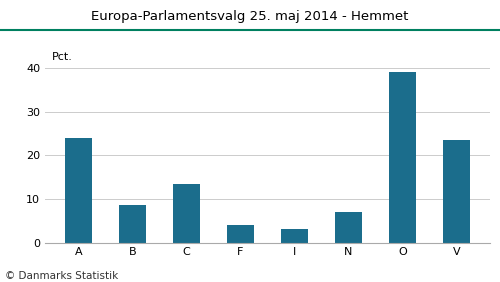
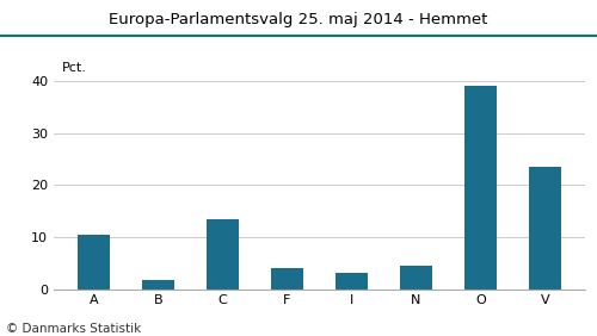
A: 24.0 -> 10.5
B: 8.5 -> 1.8
N: 7.0 -> 4.5
